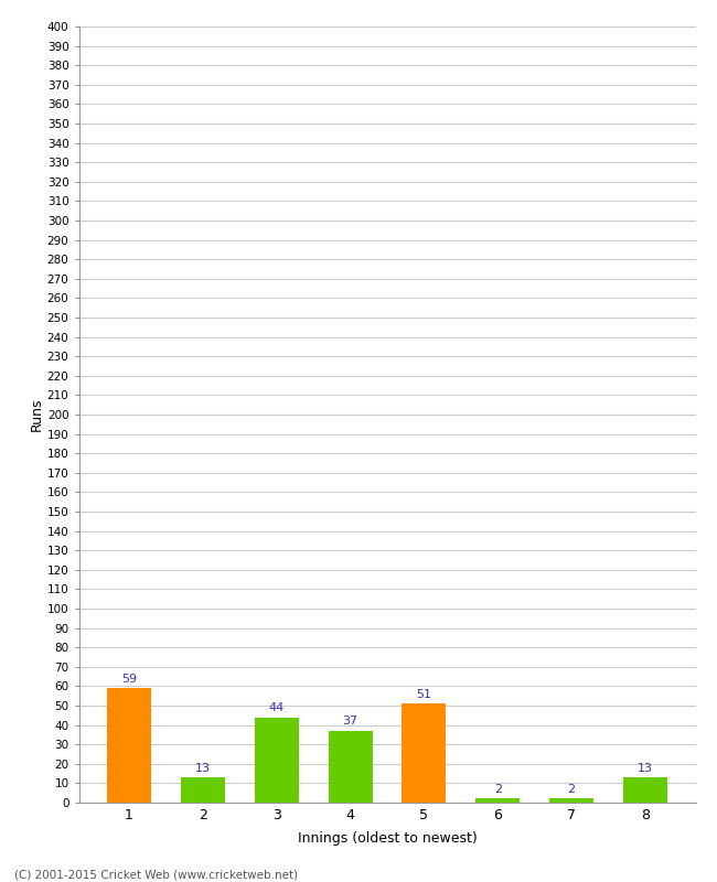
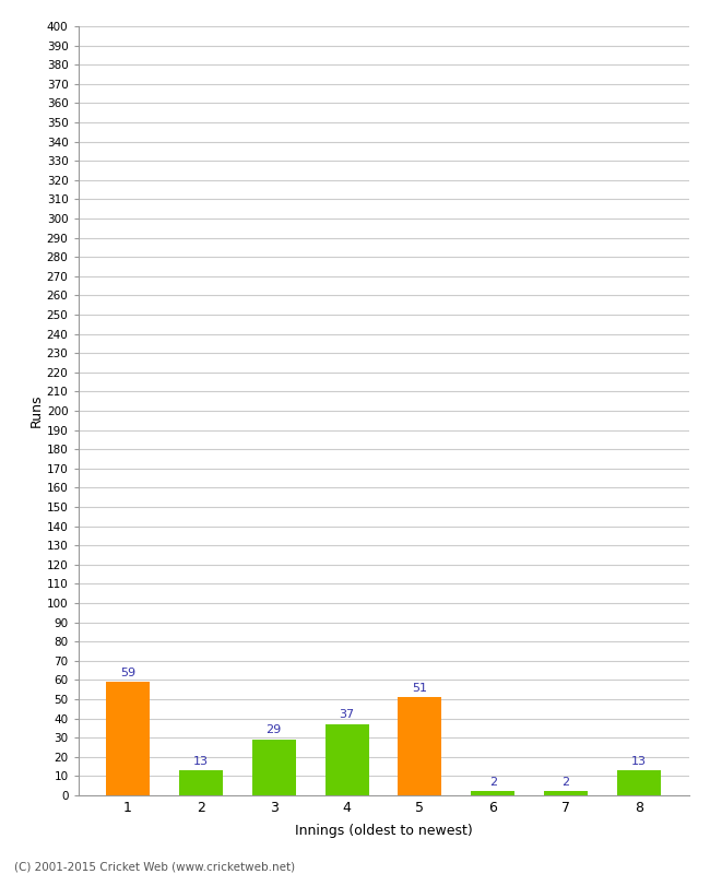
3: 44 -> 29
